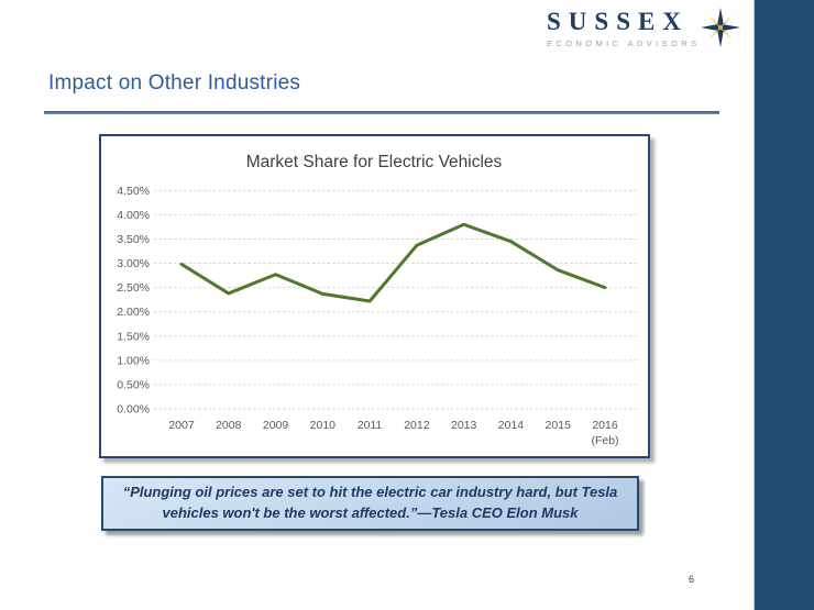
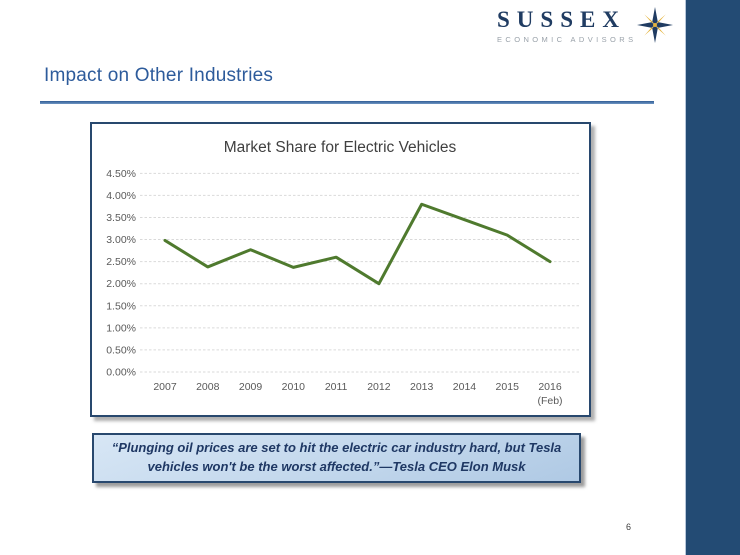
2011: 2.2% -> 2.6%
2012: 3.4% -> 2.0%
2015: 2.9% -> 3.1%
